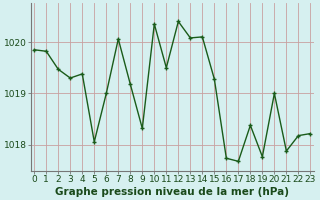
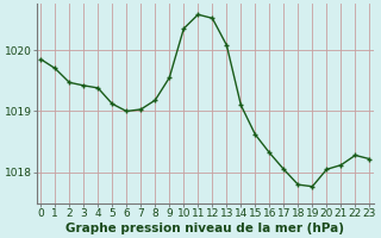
1: 1019.82 -> 1019.70
3: 1019.30 -> 1019.42
5: 1018.06 -> 1019.12
7: 1020.06 -> 1019.03
9: 1018.32 -> 1019.55
11: 1019.50 -> 1020.58
12: 1020.40 -> 1020.52
14: 1020.10 -> 1019.10
15: 1019.28 -> 1018.62
16: 1017.74 -> 1018.32
17: 1017.68 -> 1018.05
18: 1018.38 -> 1017.80
20: 1019.00 -> 1018.05
21: 1017.88 -> 1018.12
22: 1018.18 -> 1018.28
